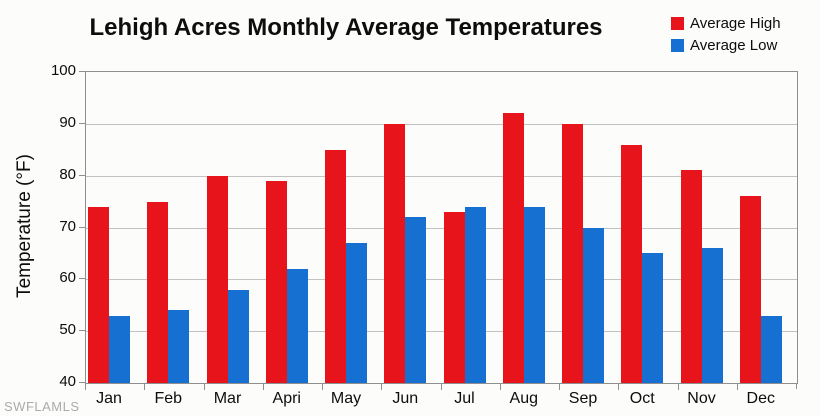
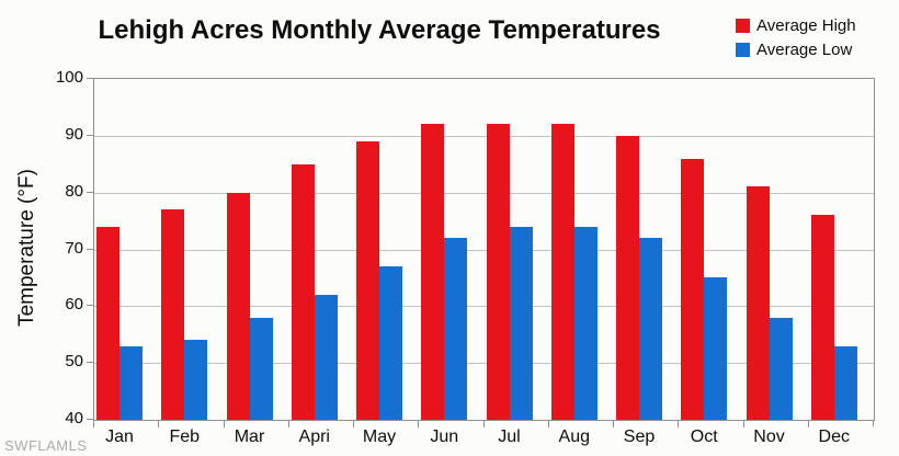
Average High/Feb: 75 -> 77
Average High/Apri: 79 -> 85
Average High/May: 85 -> 89
Average High/Jun: 90 -> 92
Average High/Jul: 73 -> 92
Average Low/Sep: 70 -> 72
Average Low/Nov: 66 -> 58
